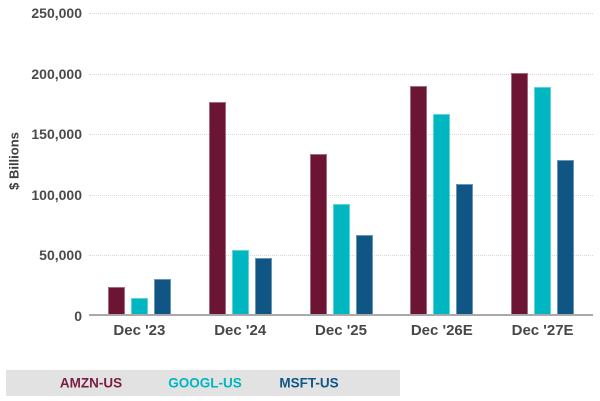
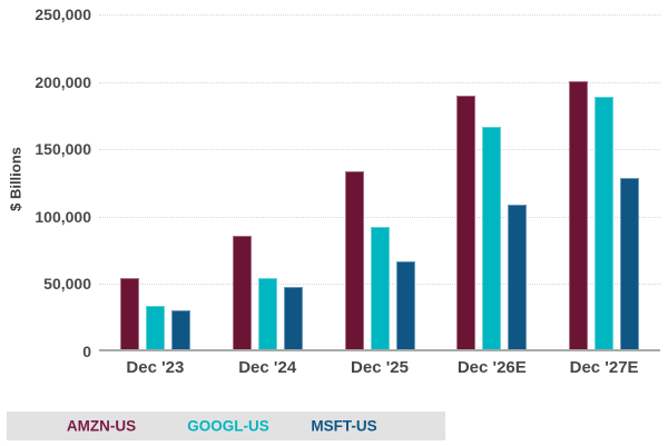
AMZN-US/Dec '23: 22000 -> 53000
GOOGL-US/Dec '23: 13000 -> 32000
AMZN-US/Dec '24: 175000 -> 84000
